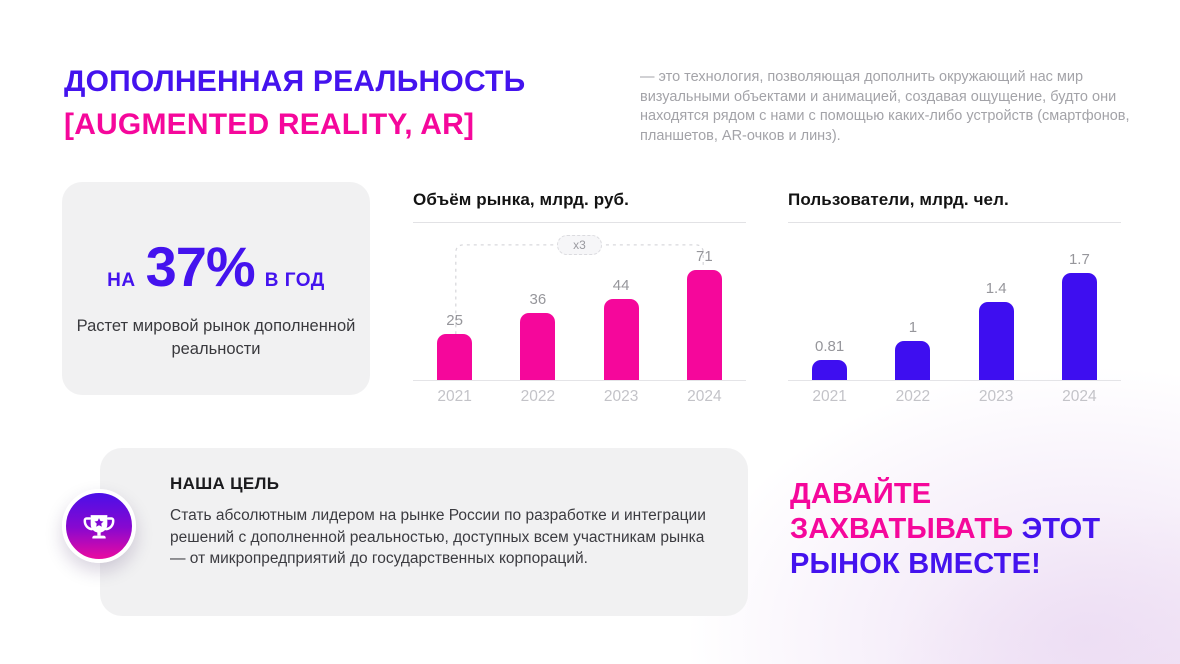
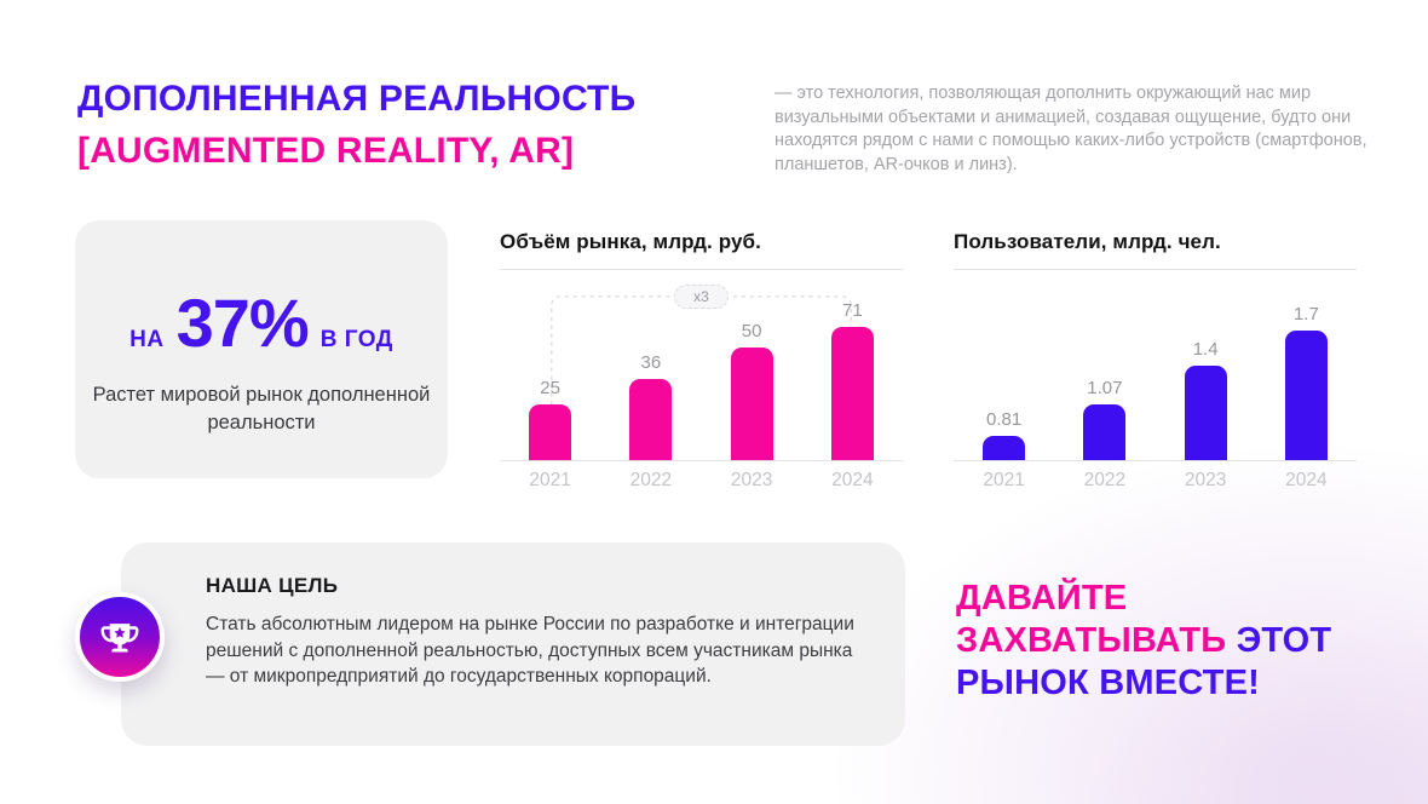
Объём рынка, млрд. руб./2023: 44 -> 50
Пользователи, млрд. чел./2022: 1 -> 1.07
